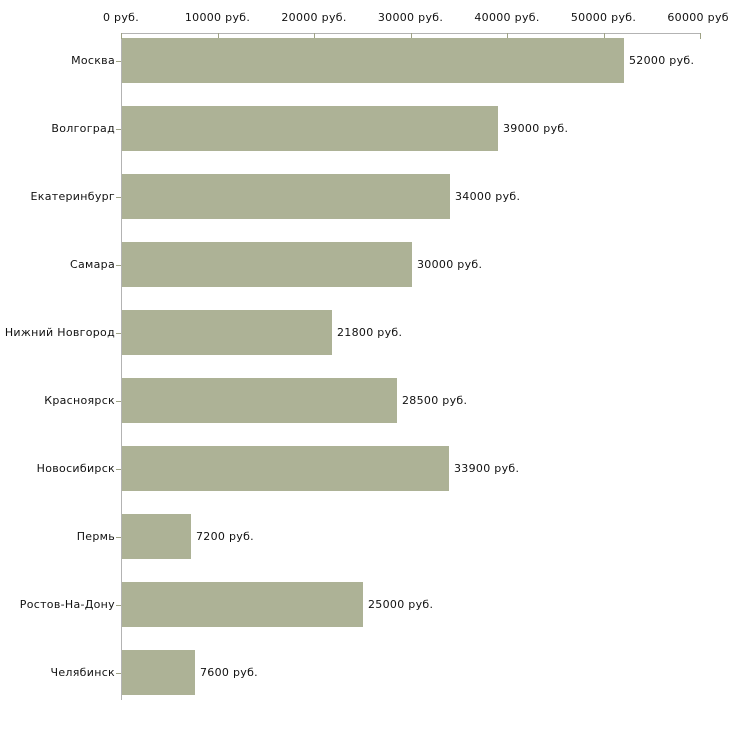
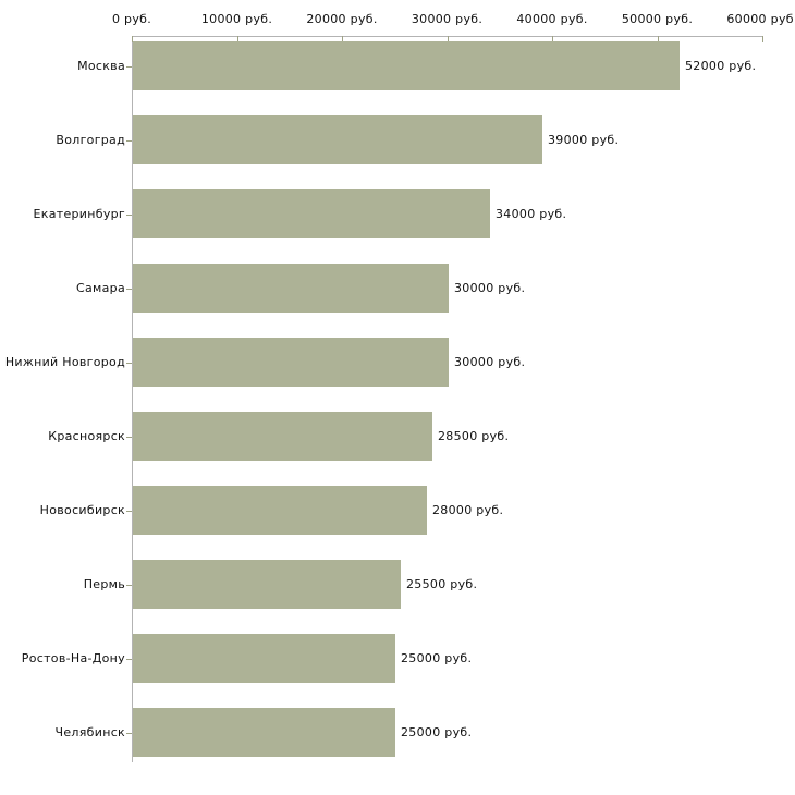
Нижний Новгород: 21800 -> 30000
Новосибирск: 33900 -> 28000
Пермь: 7200 -> 25500
Челябинск: 7600 -> 25000
